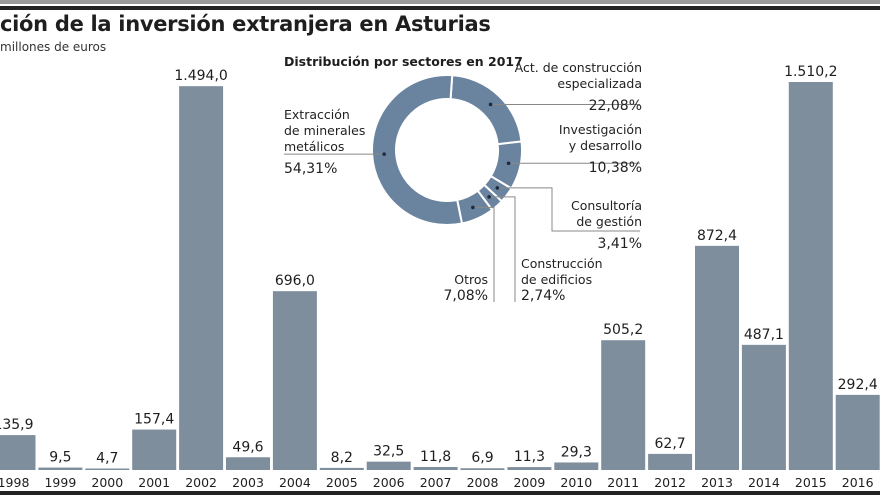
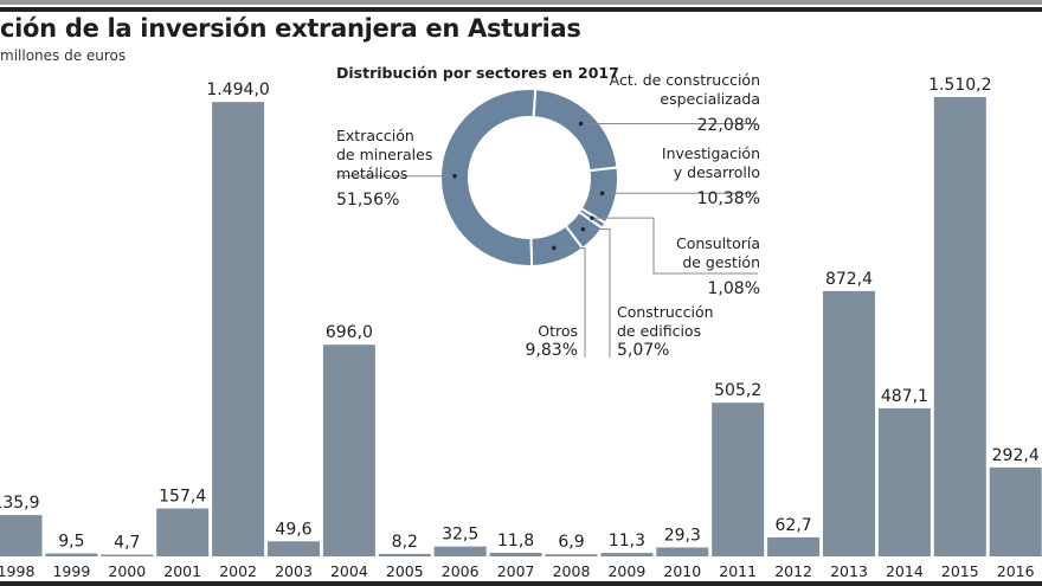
Distribución por sectores en 2017/Consultoría de gestión: 3,41% -> 1,08%
Distribución por sectores en 2017/Construcción de edificios: 2,74% -> 5,07%
Distribución por sectores en 2017/Otros: 7,08% -> 9,83%
Distribución por sectores en 2017/Extracción de minerales metálicos: 54,31% -> 51,56%
